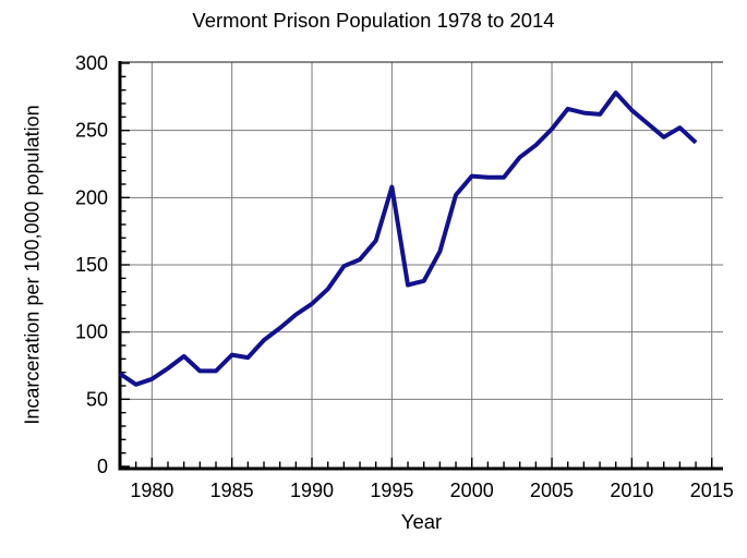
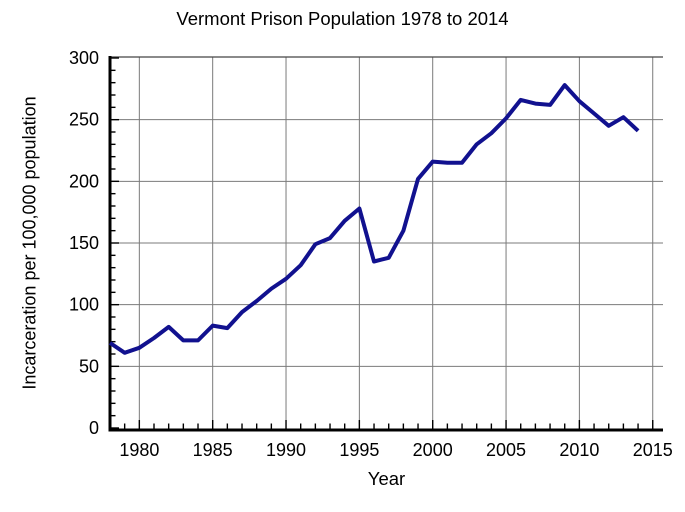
1995: 208 -> 178
